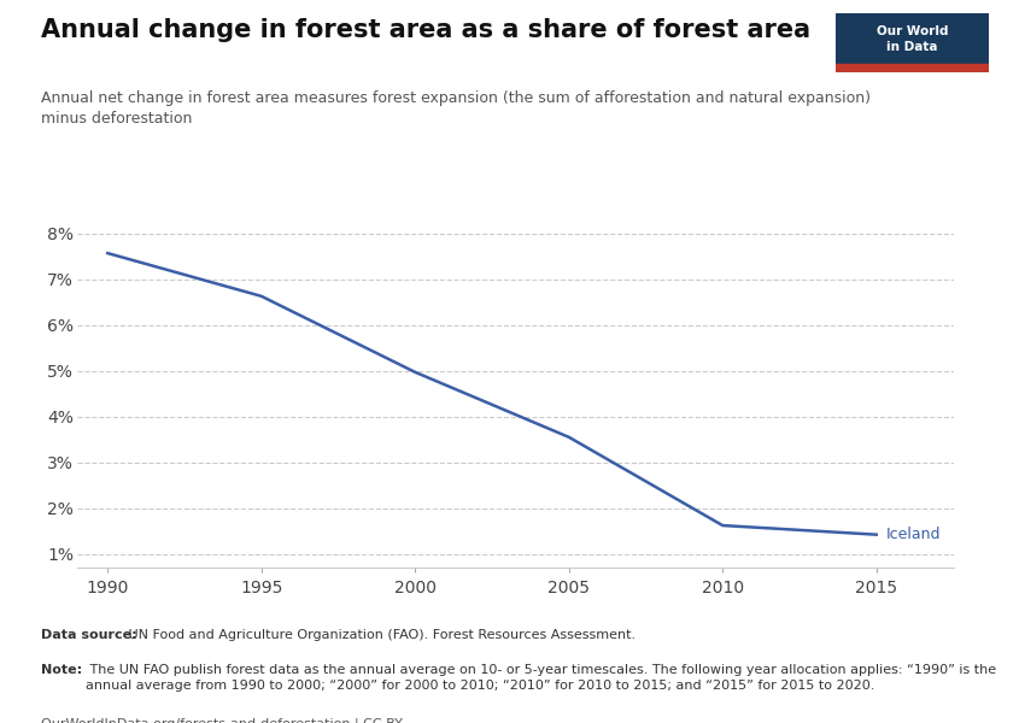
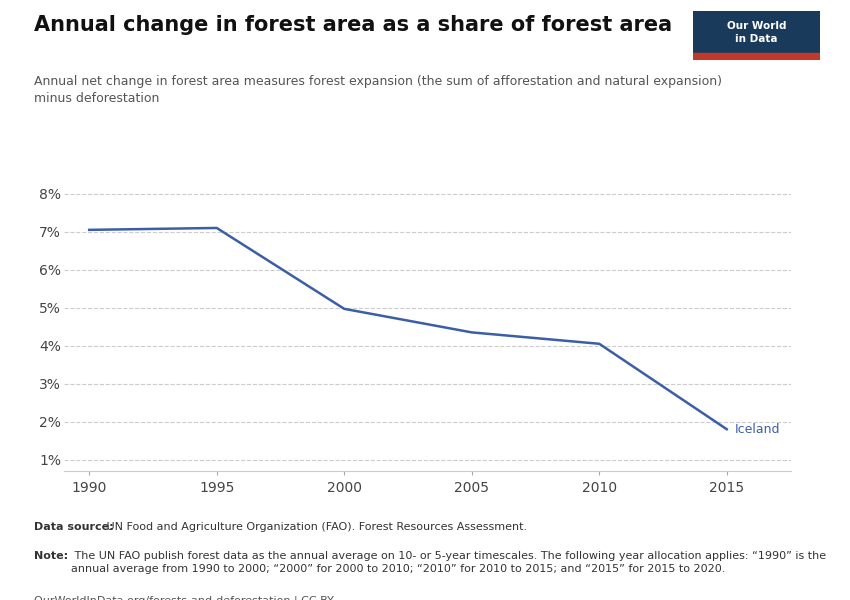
1990: 7.57% -> 7.05%
1995: 6.63% -> 7.10%
2005: 3.55% -> 4.35%
2010: 1.62% -> 4.05%
2015: 1.42% -> 1.80%
